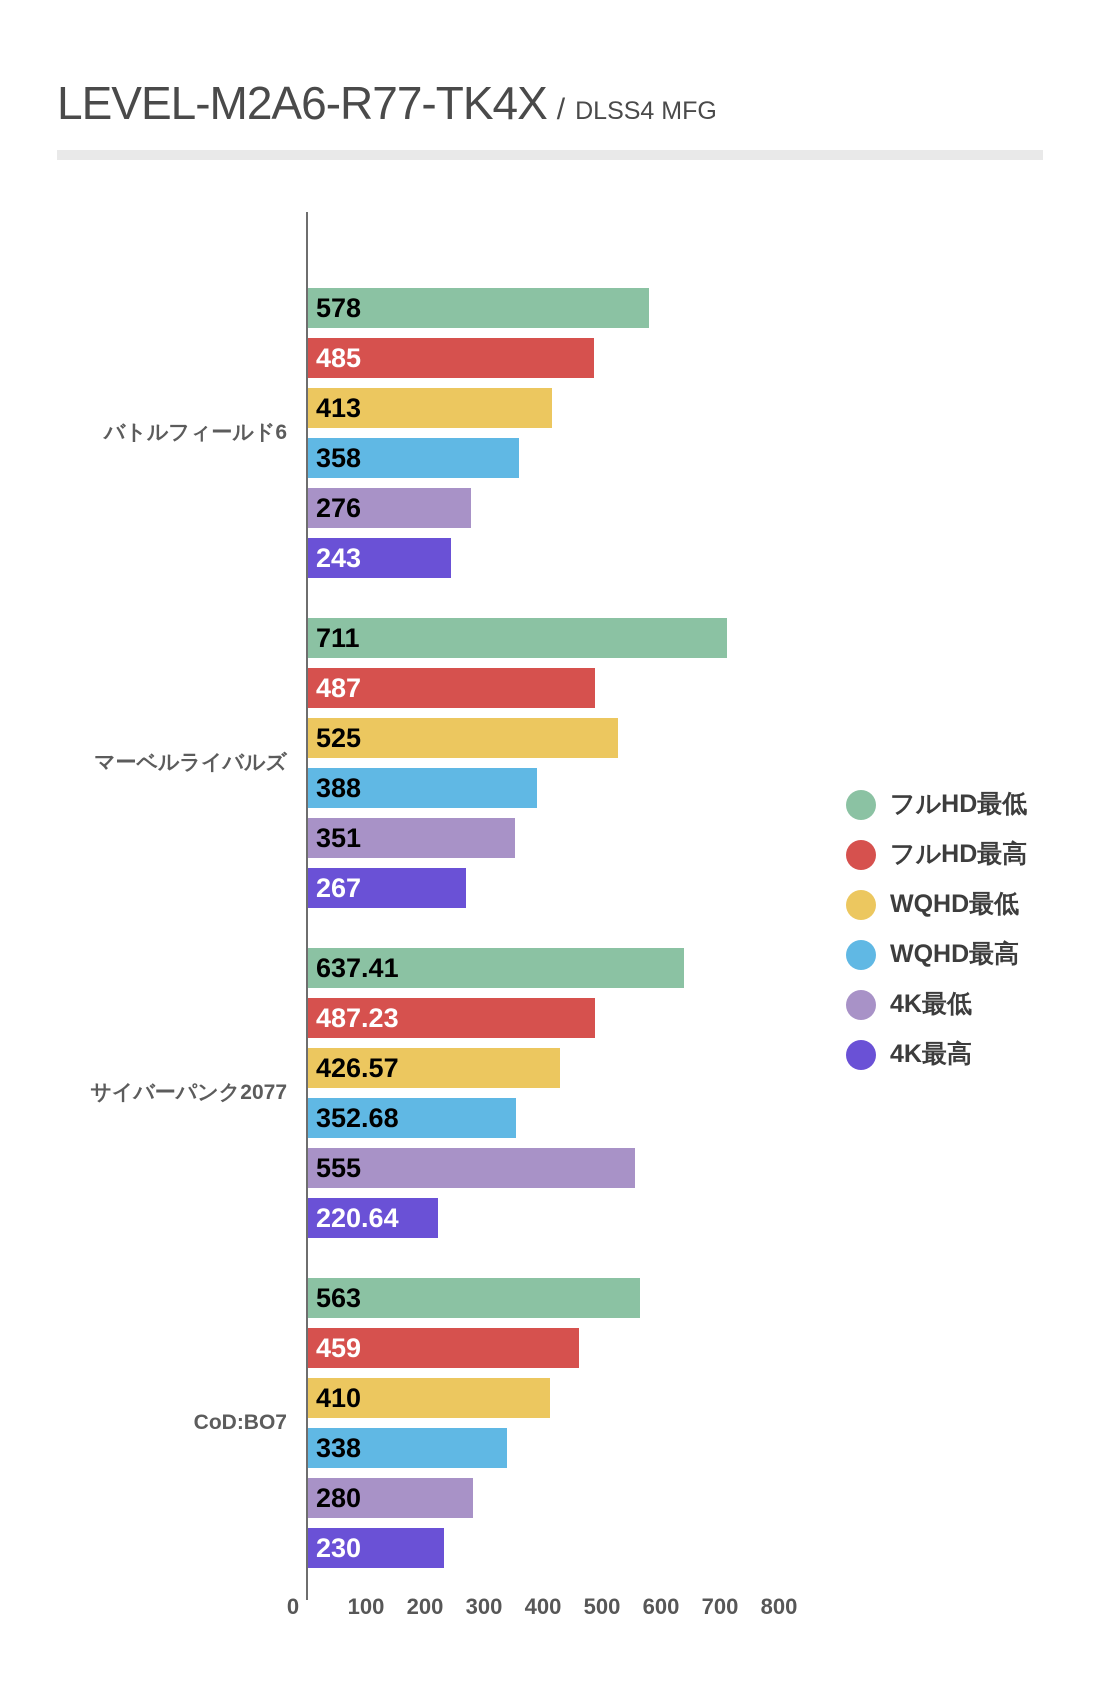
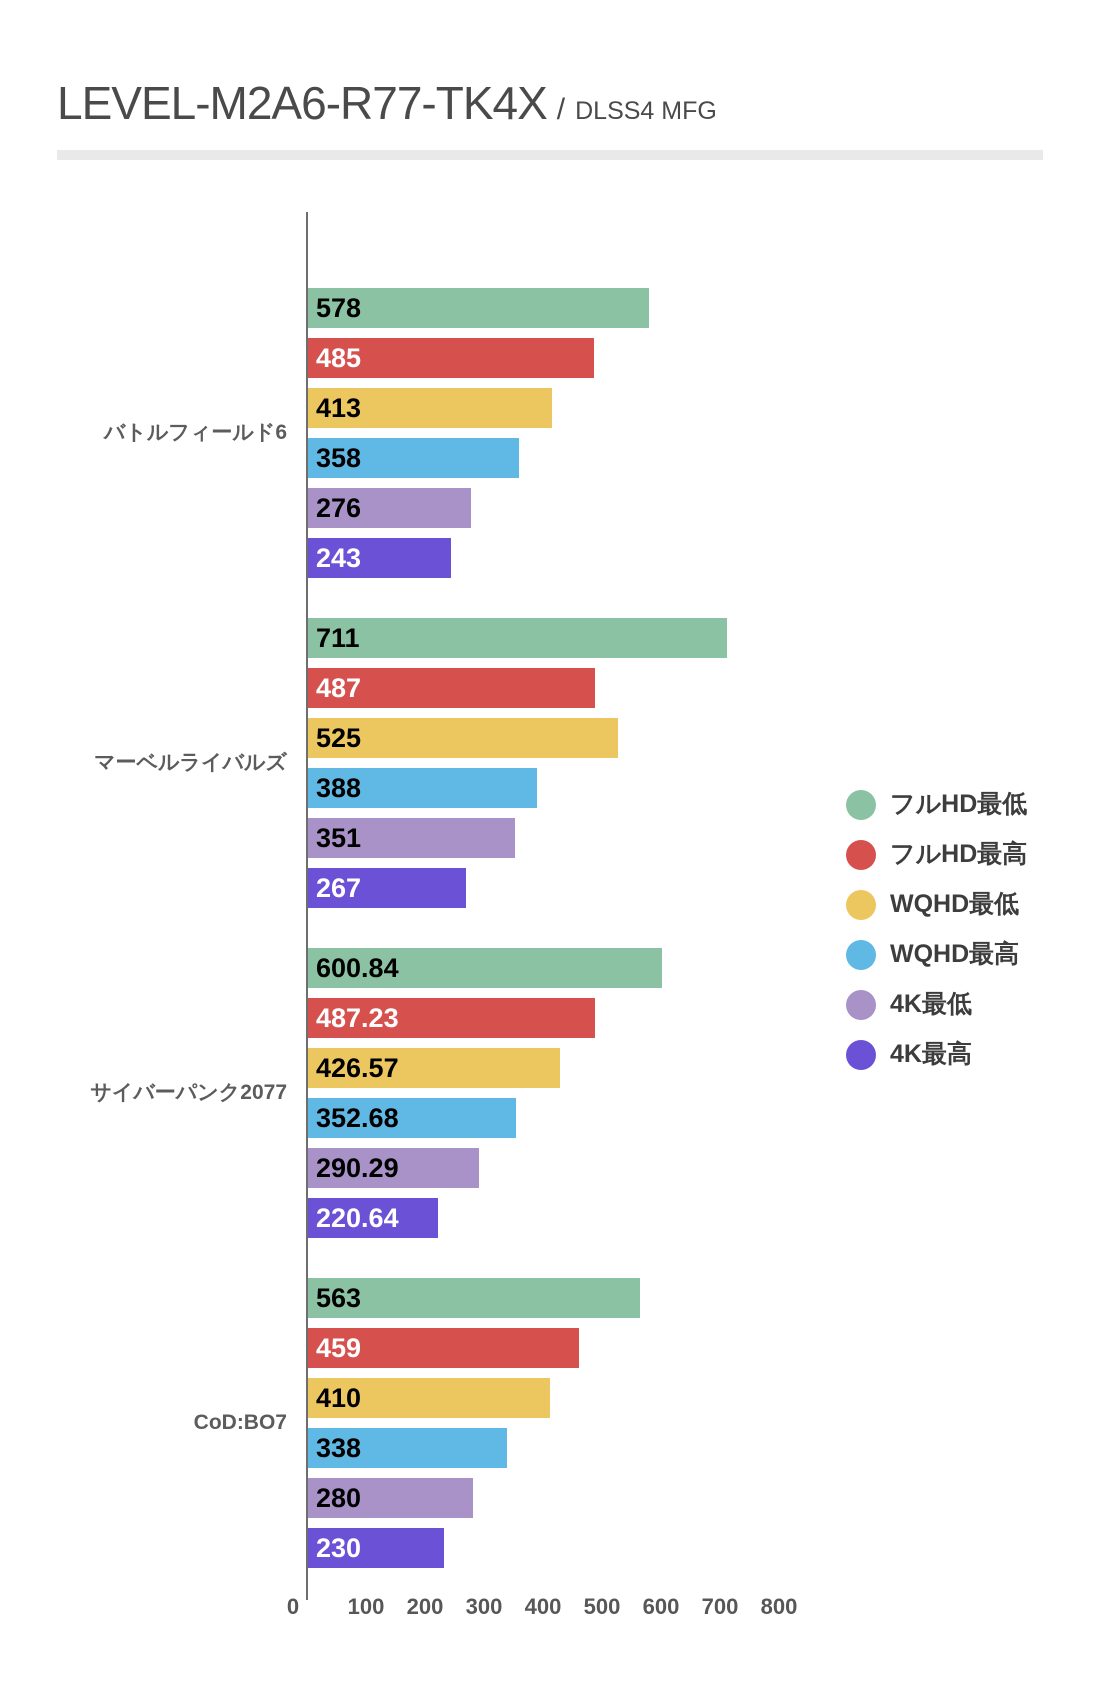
フルHD最低/サイバーパンク2077: 637.41 -> 600.84
4K最低/サイバーパンク2077: 555 -> 290.29
